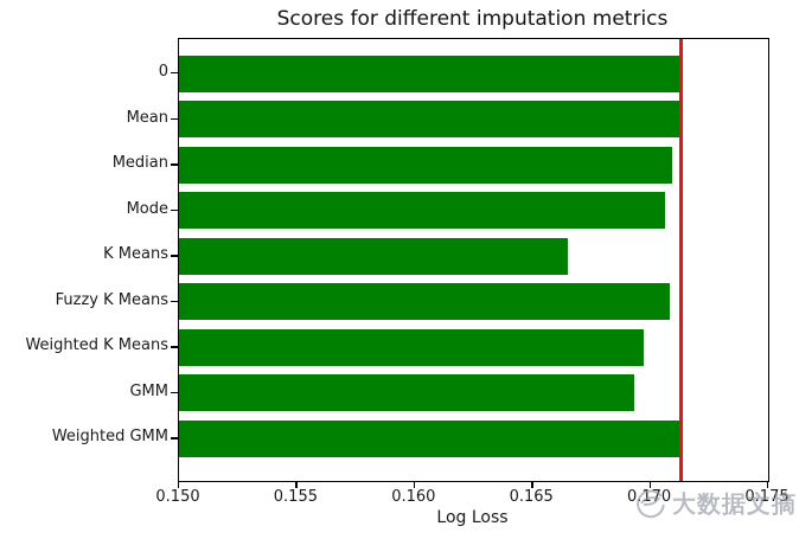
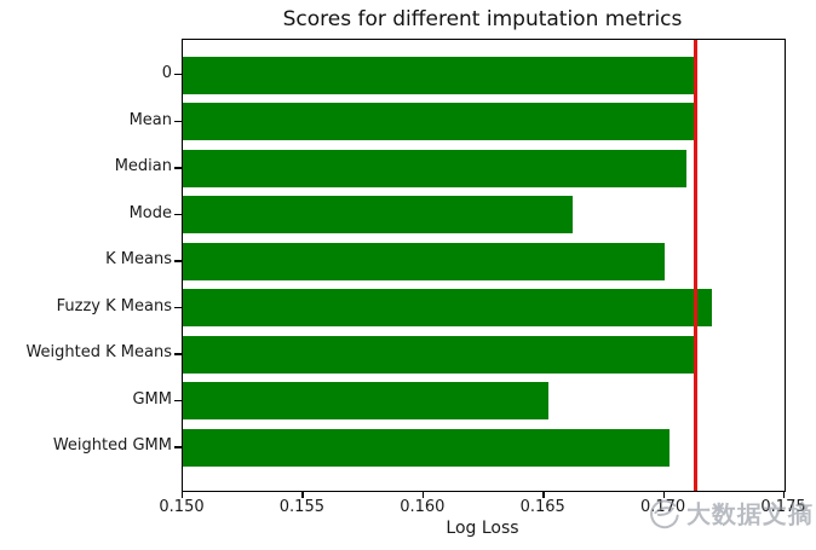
Mode: 0.1706 -> 0.1662
K Means: 0.1665 -> 0.1700
Fuzzy K Means: 0.1708 -> 0.1720
Weighted K Means: 0.1697 -> 0.1714
GMM: 0.1693 -> 0.1652
Weighted GMM: 0.1712 -> 0.1702
